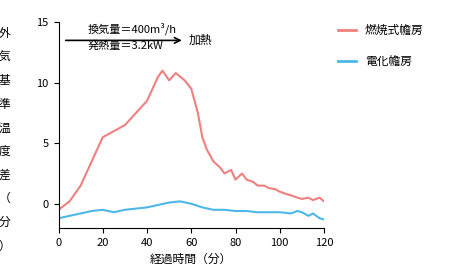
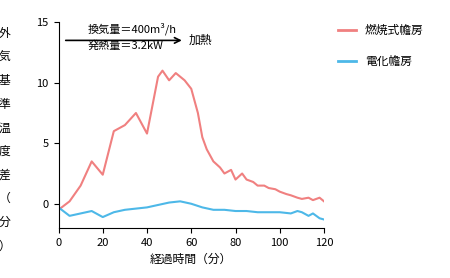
電化幨房/0: -1.2 -> -0.3
燃焼式幨房/20: 5.5 -> 2.4
電化幨房/20: -0.5 -> -1.1
燃焼式幨房/40: 8.5 -> 5.8
